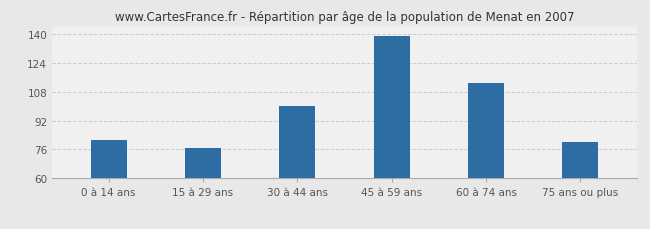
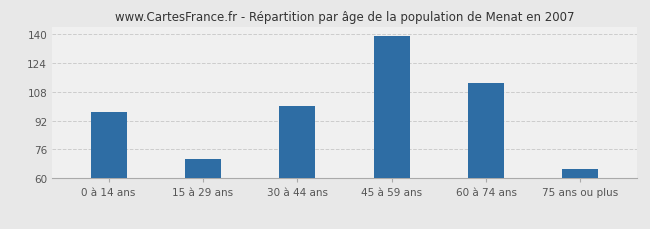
0 à 14 ans: 81 -> 97
15 à 29 ans: 77 -> 71
75 ans ou plus: 80 -> 65
